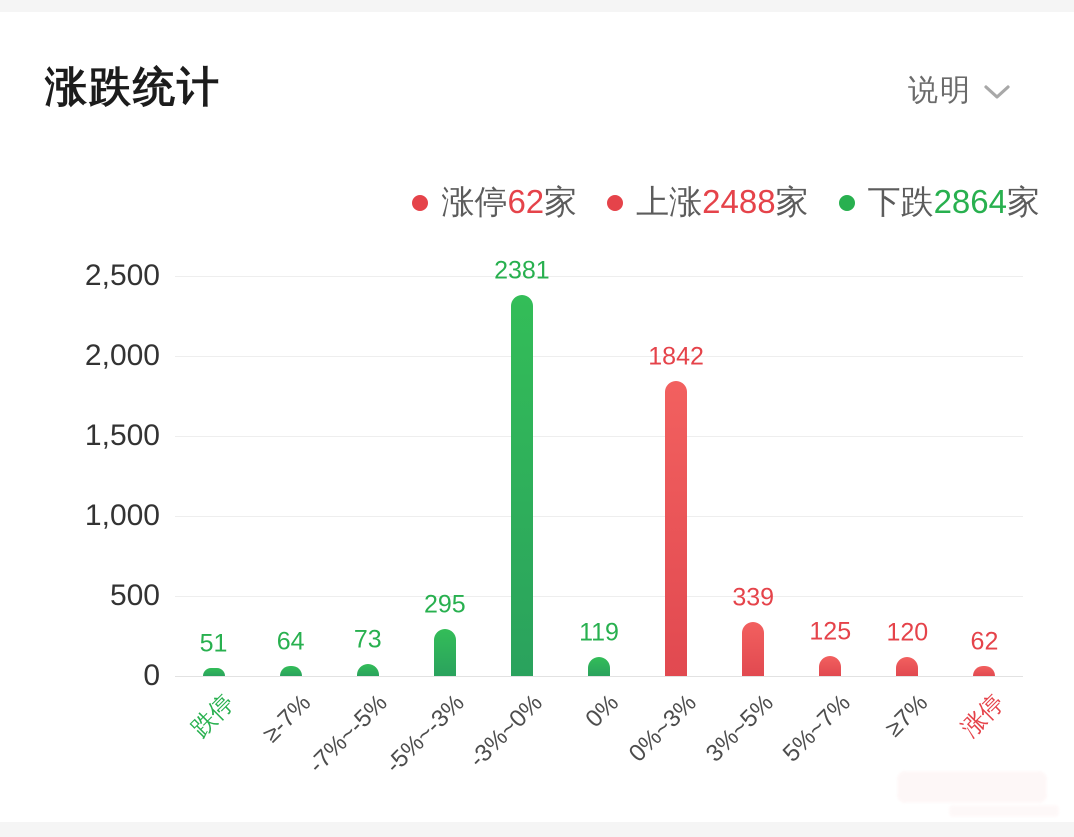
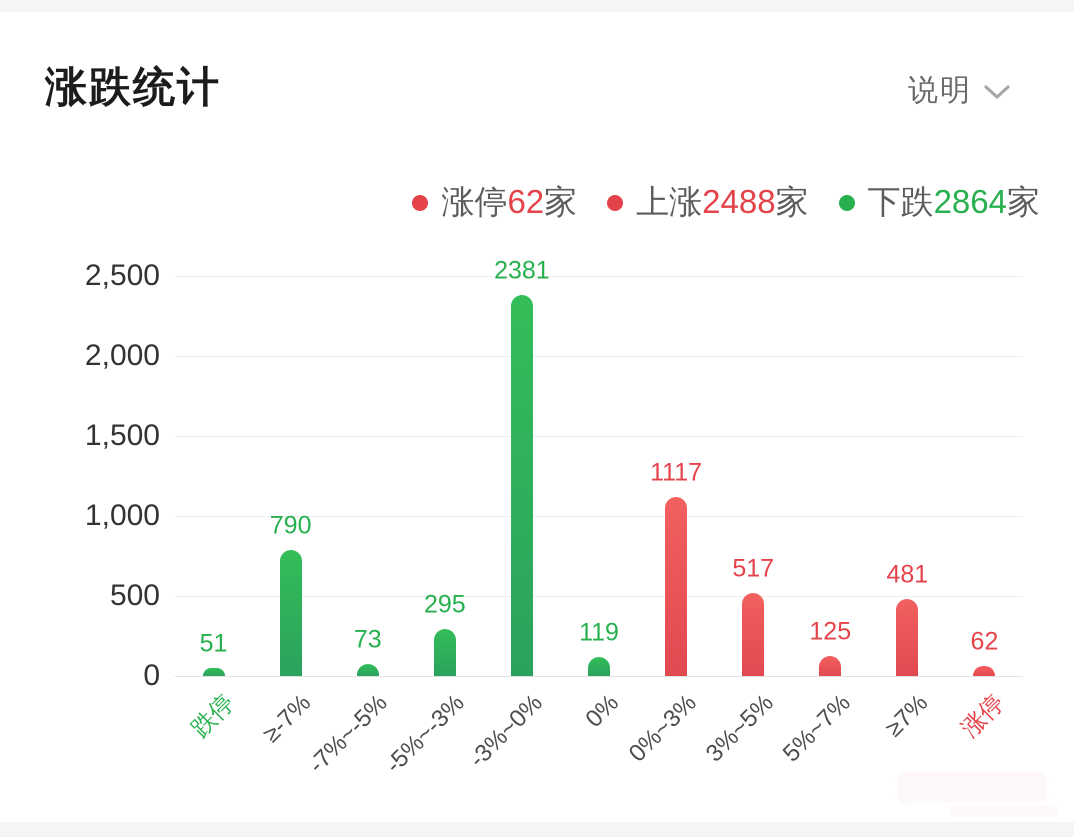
≥-7%: 64 -> 790
0%~3%: 1842 -> 1117
3%~5%: 339 -> 517
≥7%: 120 -> 481
